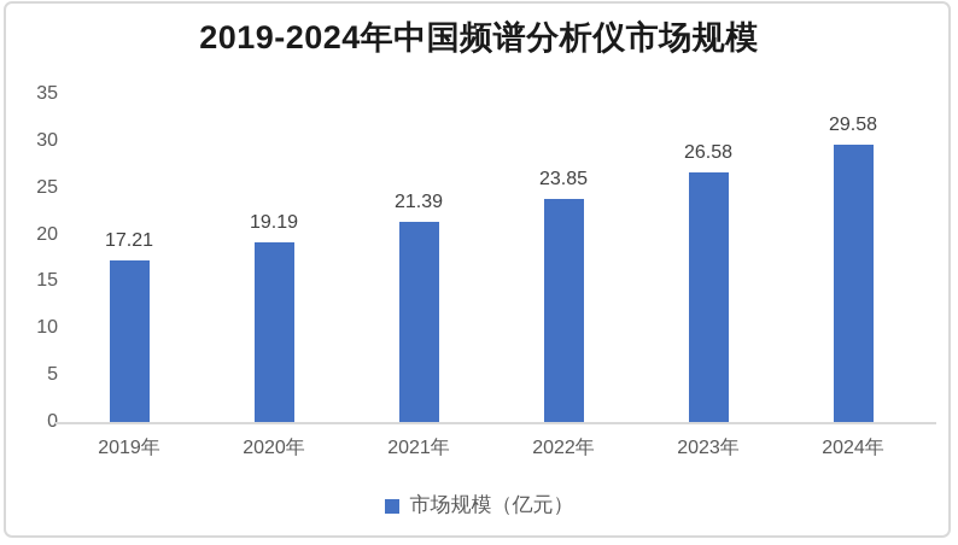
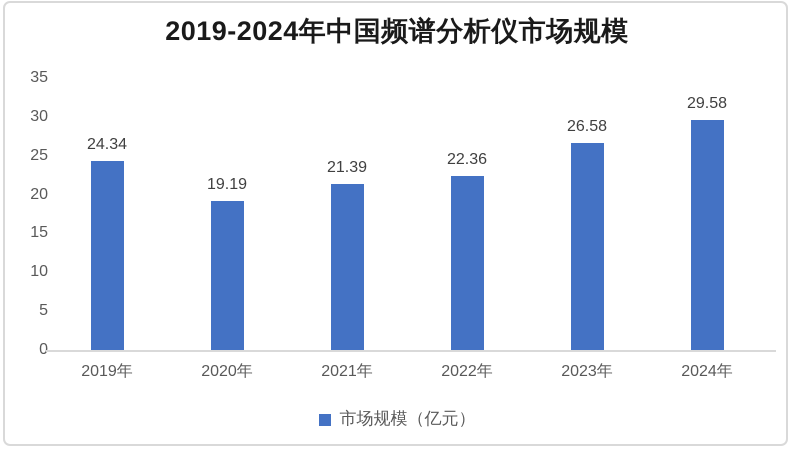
2019年: 17.21 -> 24.34
2022年: 23.85 -> 22.36
